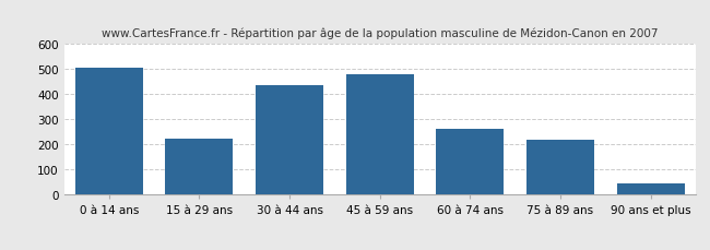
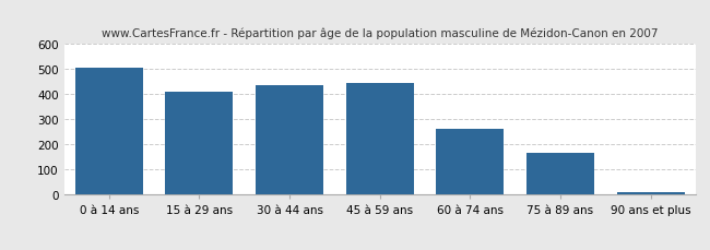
15 à 29 ans: 225 -> 410
45 à 59 ans: 480 -> 447
75 à 89 ans: 220 -> 168
90 ans et plus: 45 -> 12
